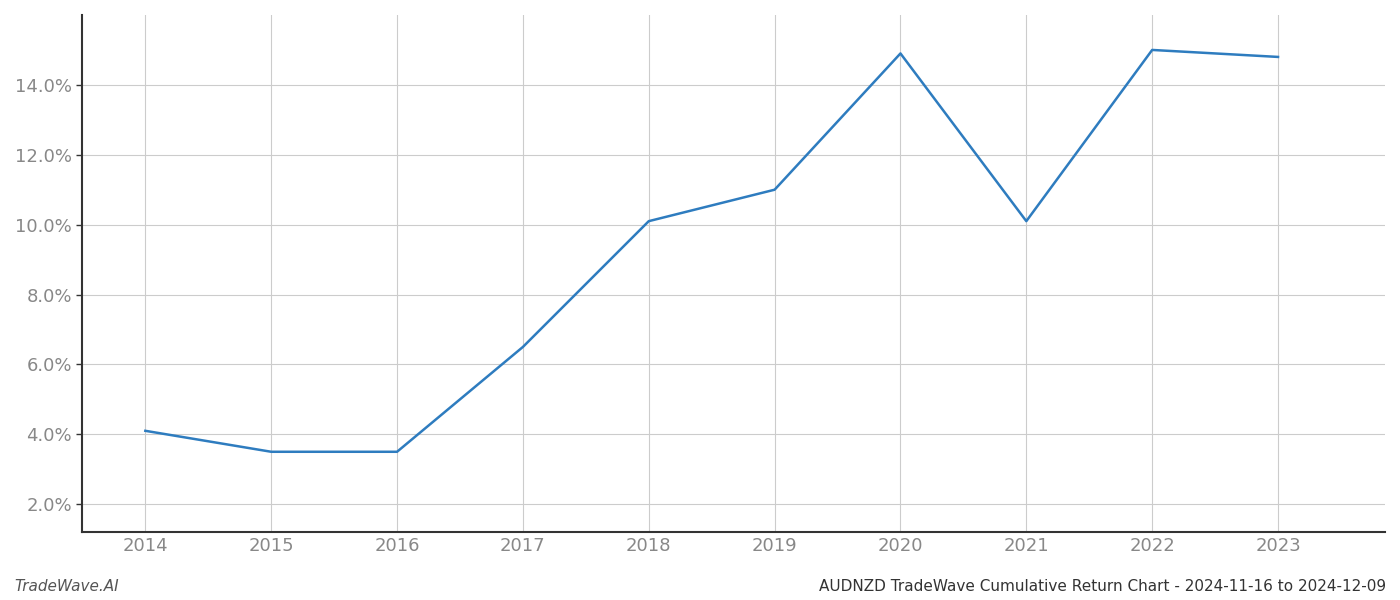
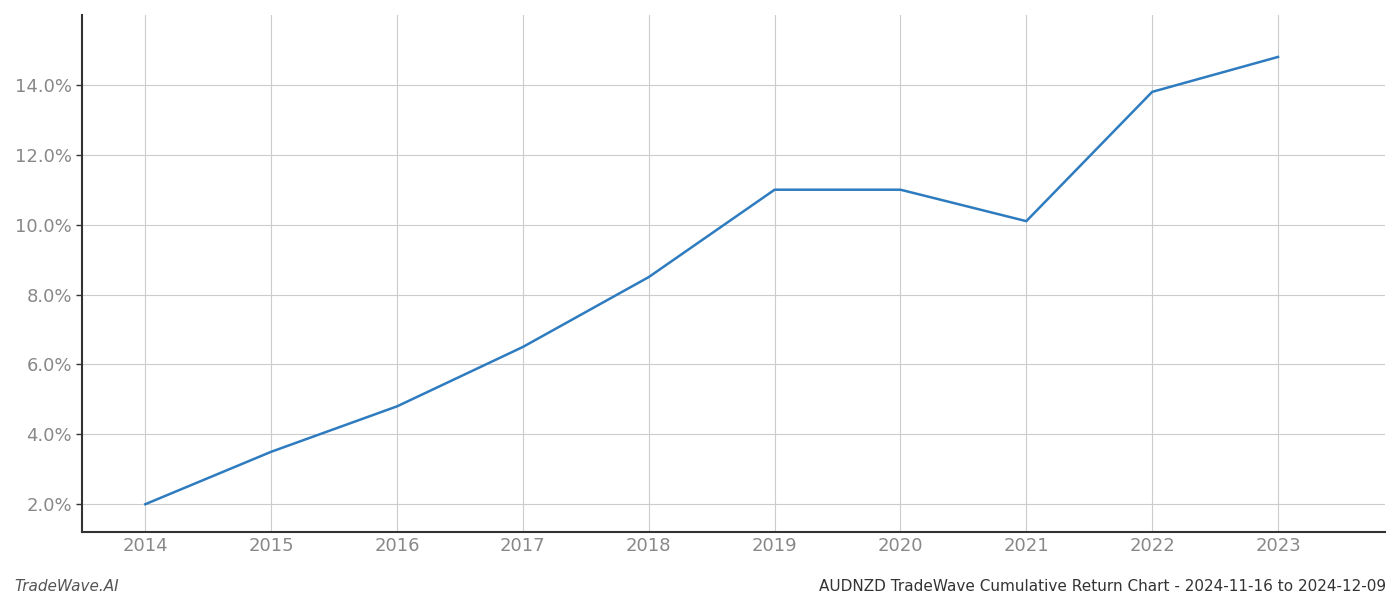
2014: 4.1% -> 2.0%
2016: 3.5% -> 4.8%
2018: 10.1% -> 8.5%
2020: 14.9% -> 11.0%
2022: 15.0% -> 13.8%
